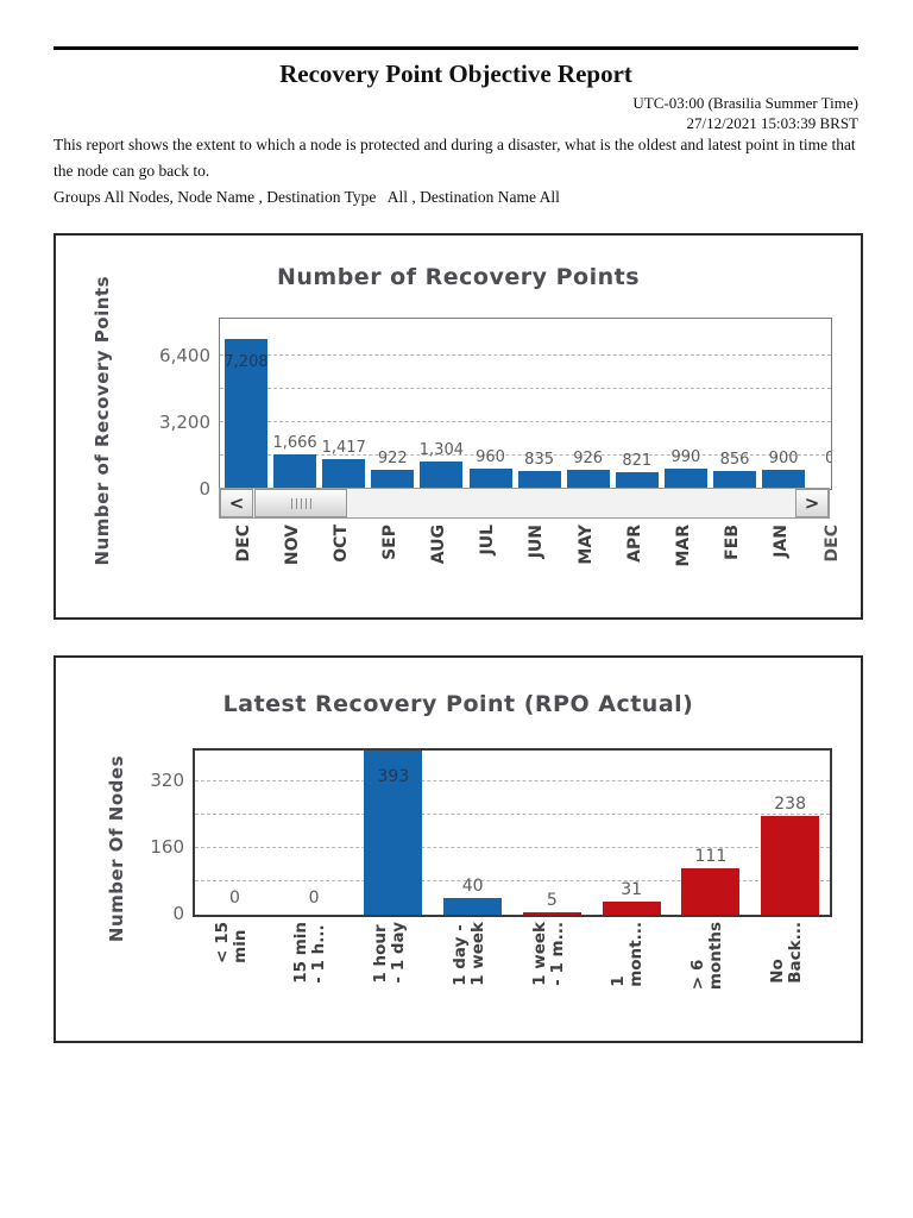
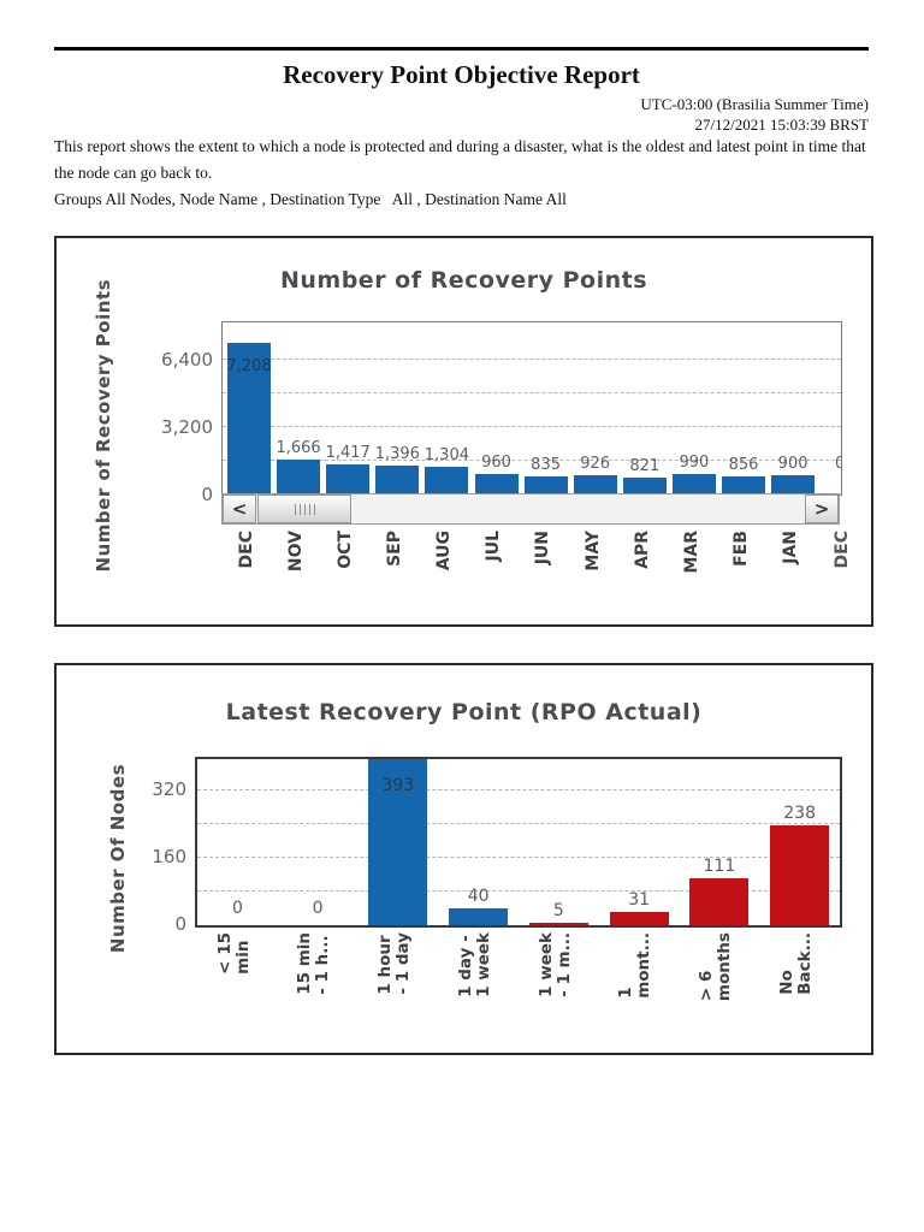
Number of Recovery Points/SEP: 922 -> 1,396
